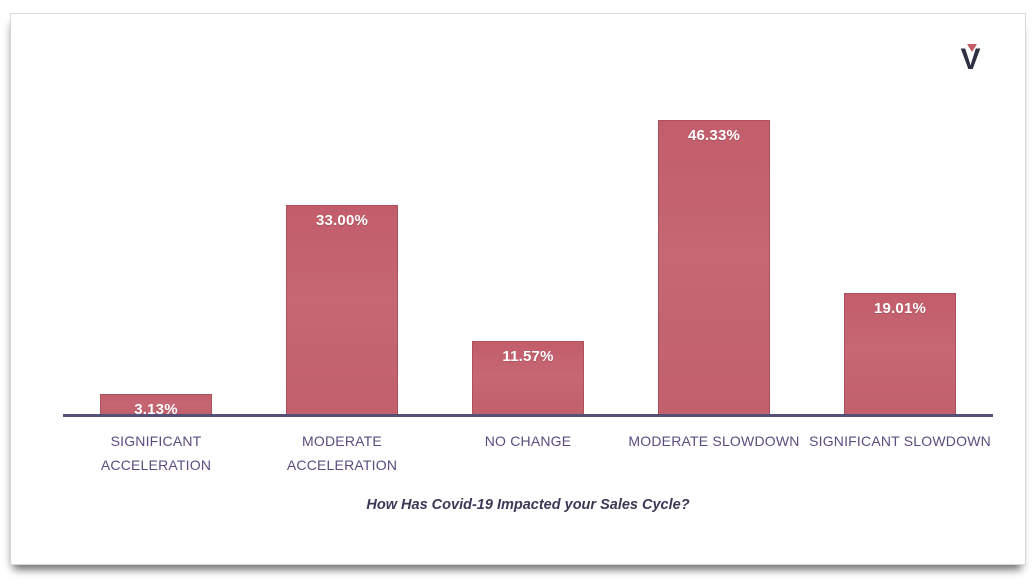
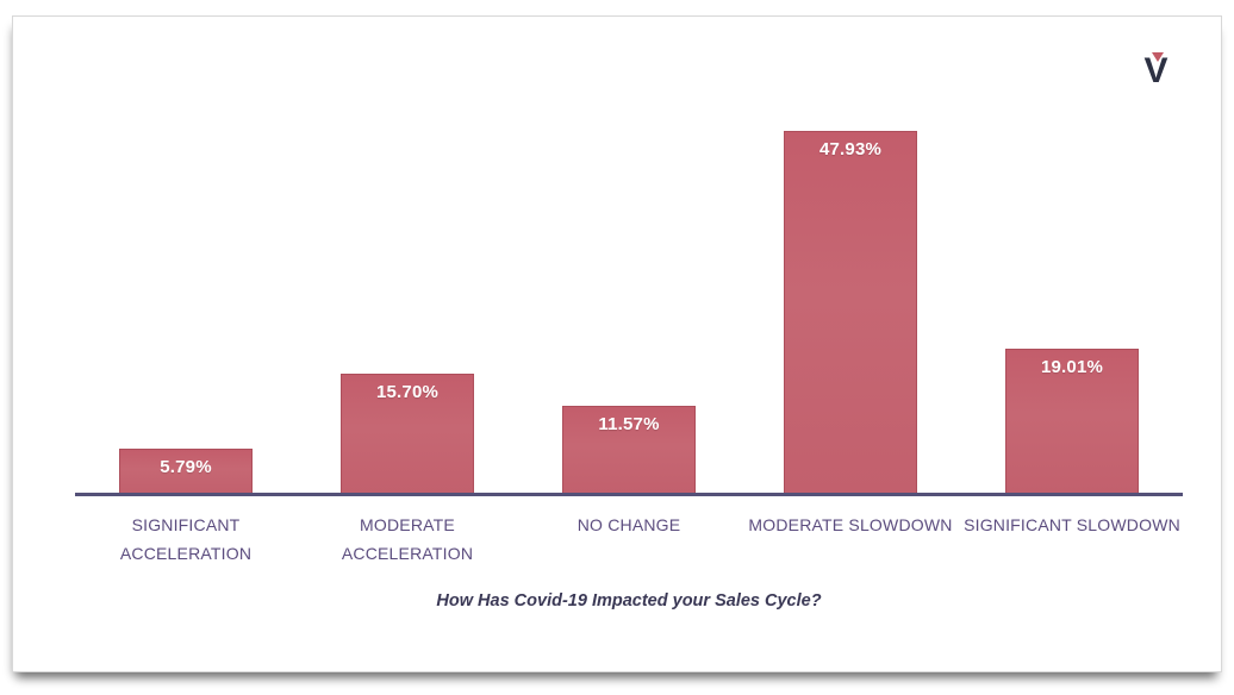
SIGNIFICANT ACCELERATION: 3.13% -> 5.79%
MODERATE ACCELERATION: 33.00% -> 15.70%
MODERATE SLOWDOWN: 46.33% -> 47.93%
